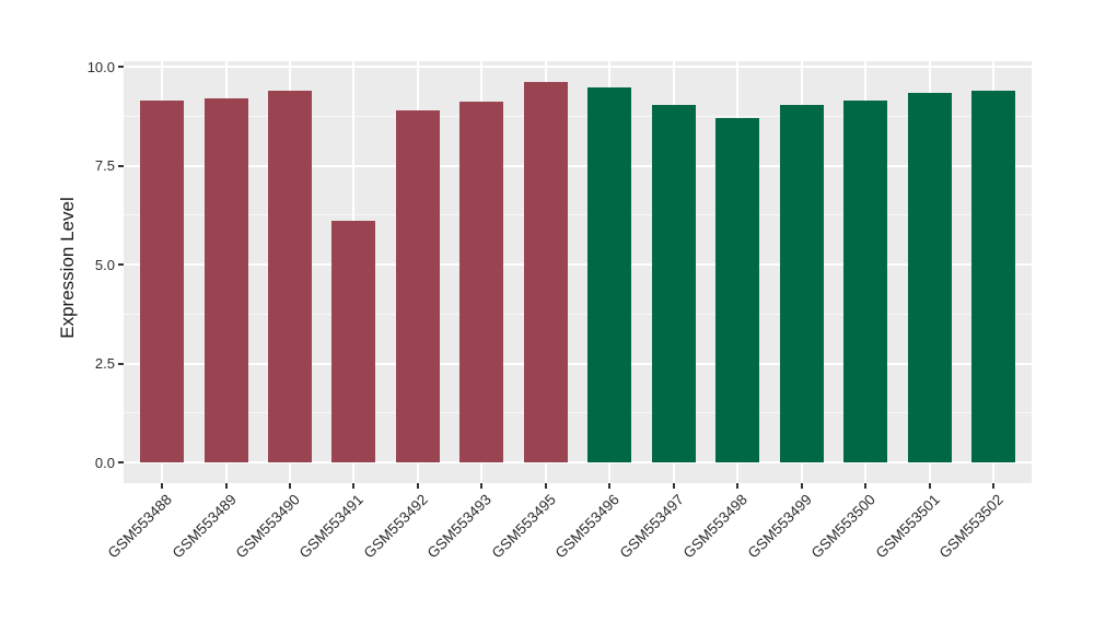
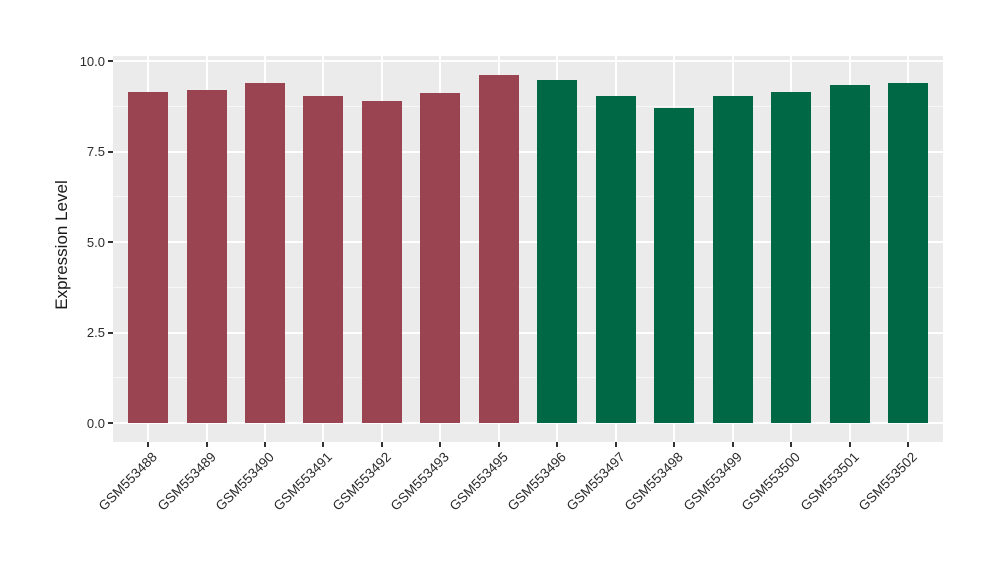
GSM553491: 6.1 -> 9.0
